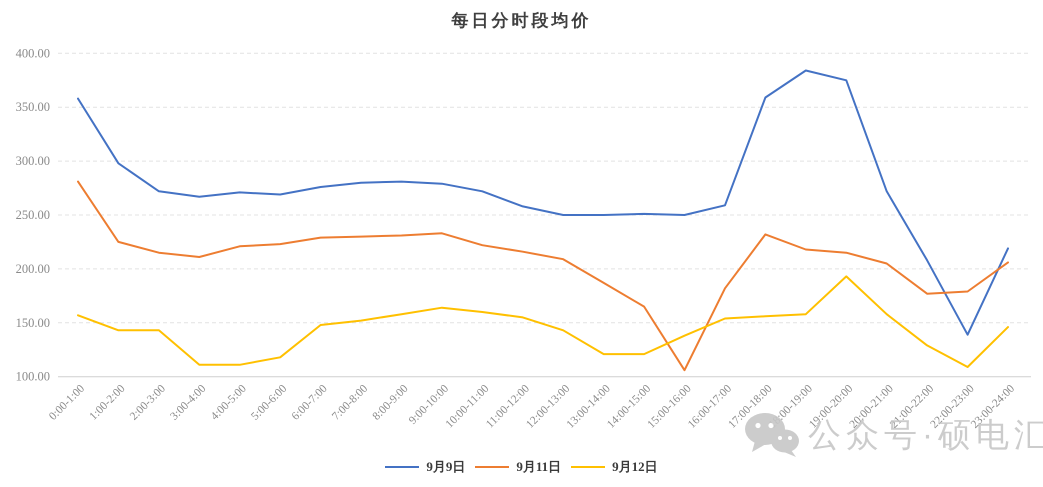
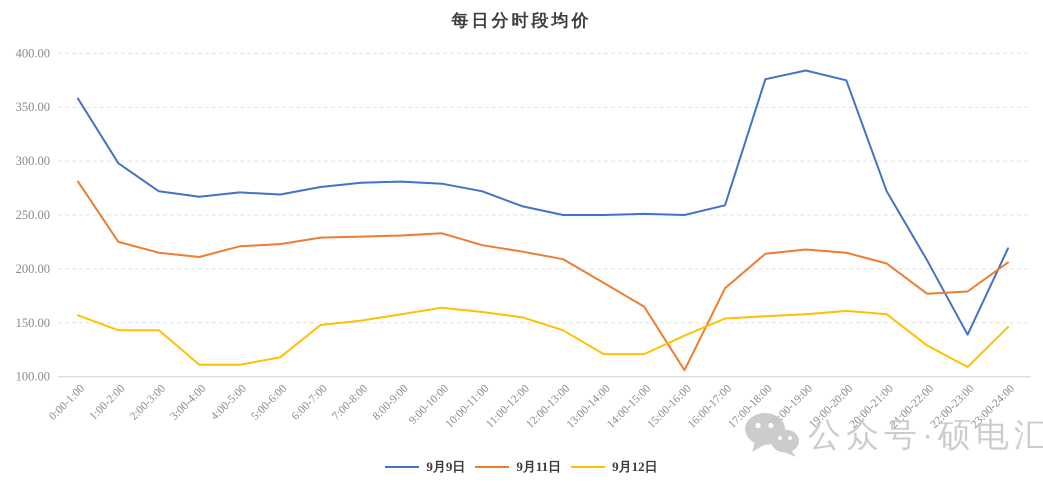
9月9日/17:00-18:00: 359 -> 376
9月11日/17:00-18:00: 232 -> 214
9月12日/19:00-20:00: 193 -> 161
